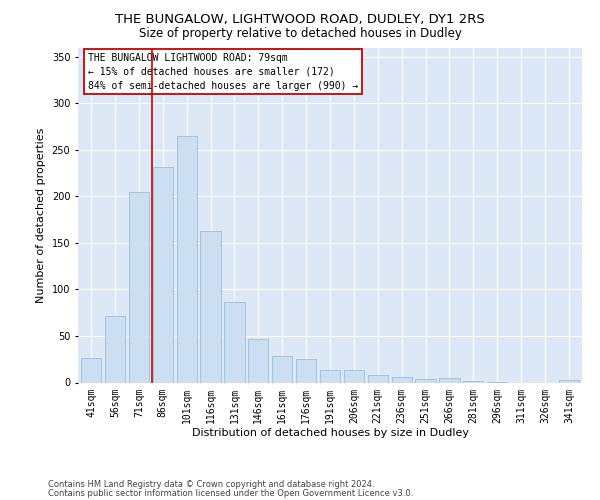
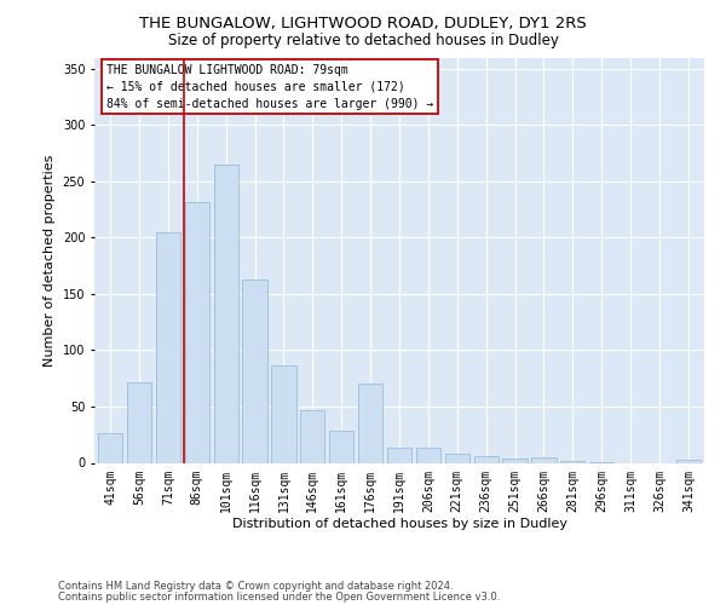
176sqm: 25 -> 70
